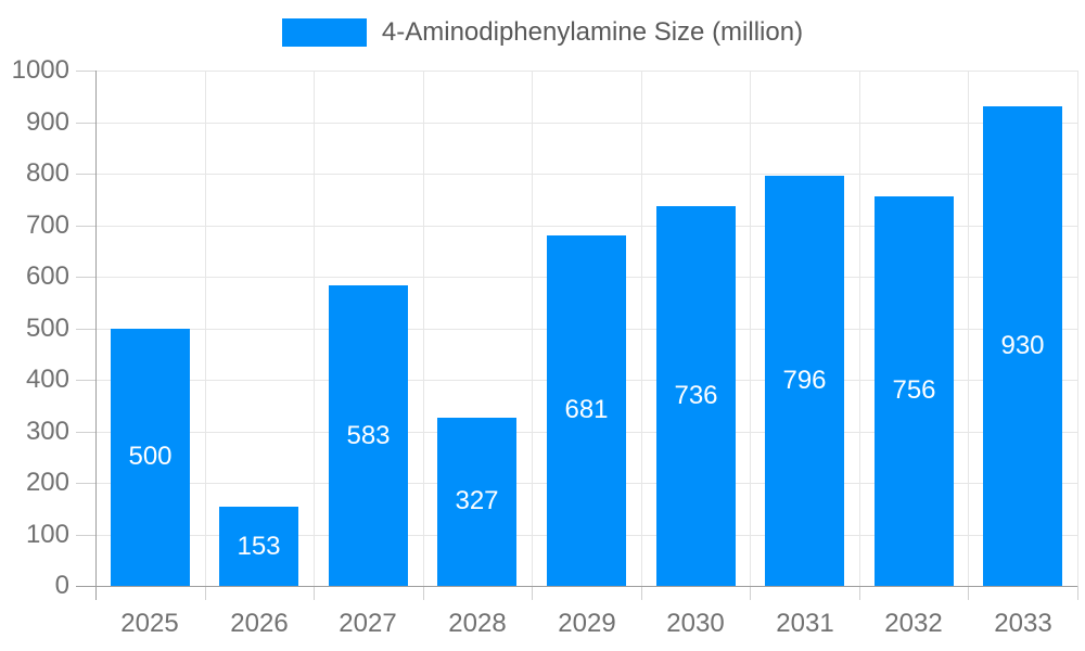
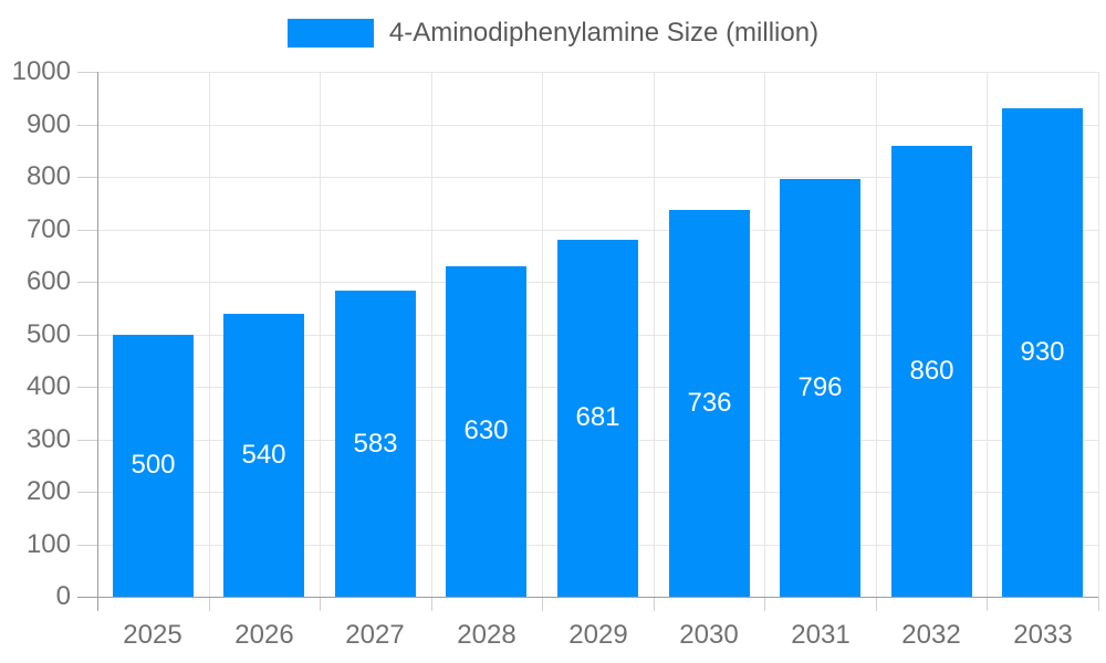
2026: 153 -> 540
2028: 327 -> 630
2032: 756 -> 860
